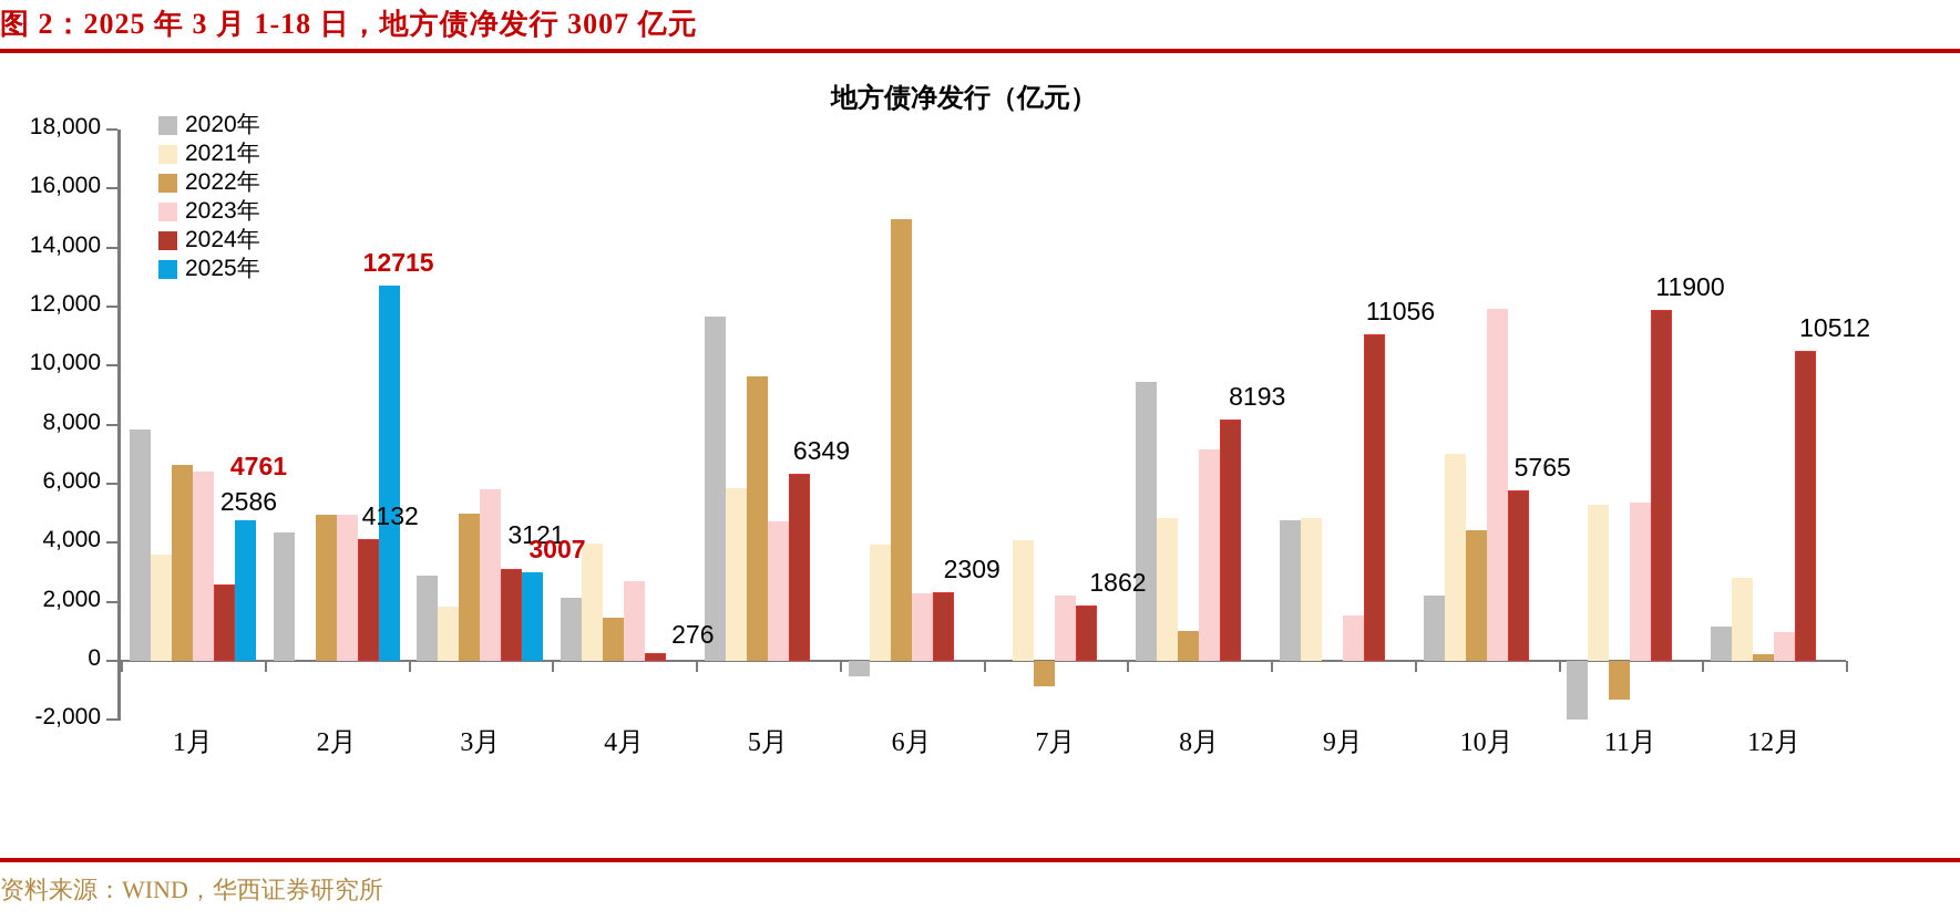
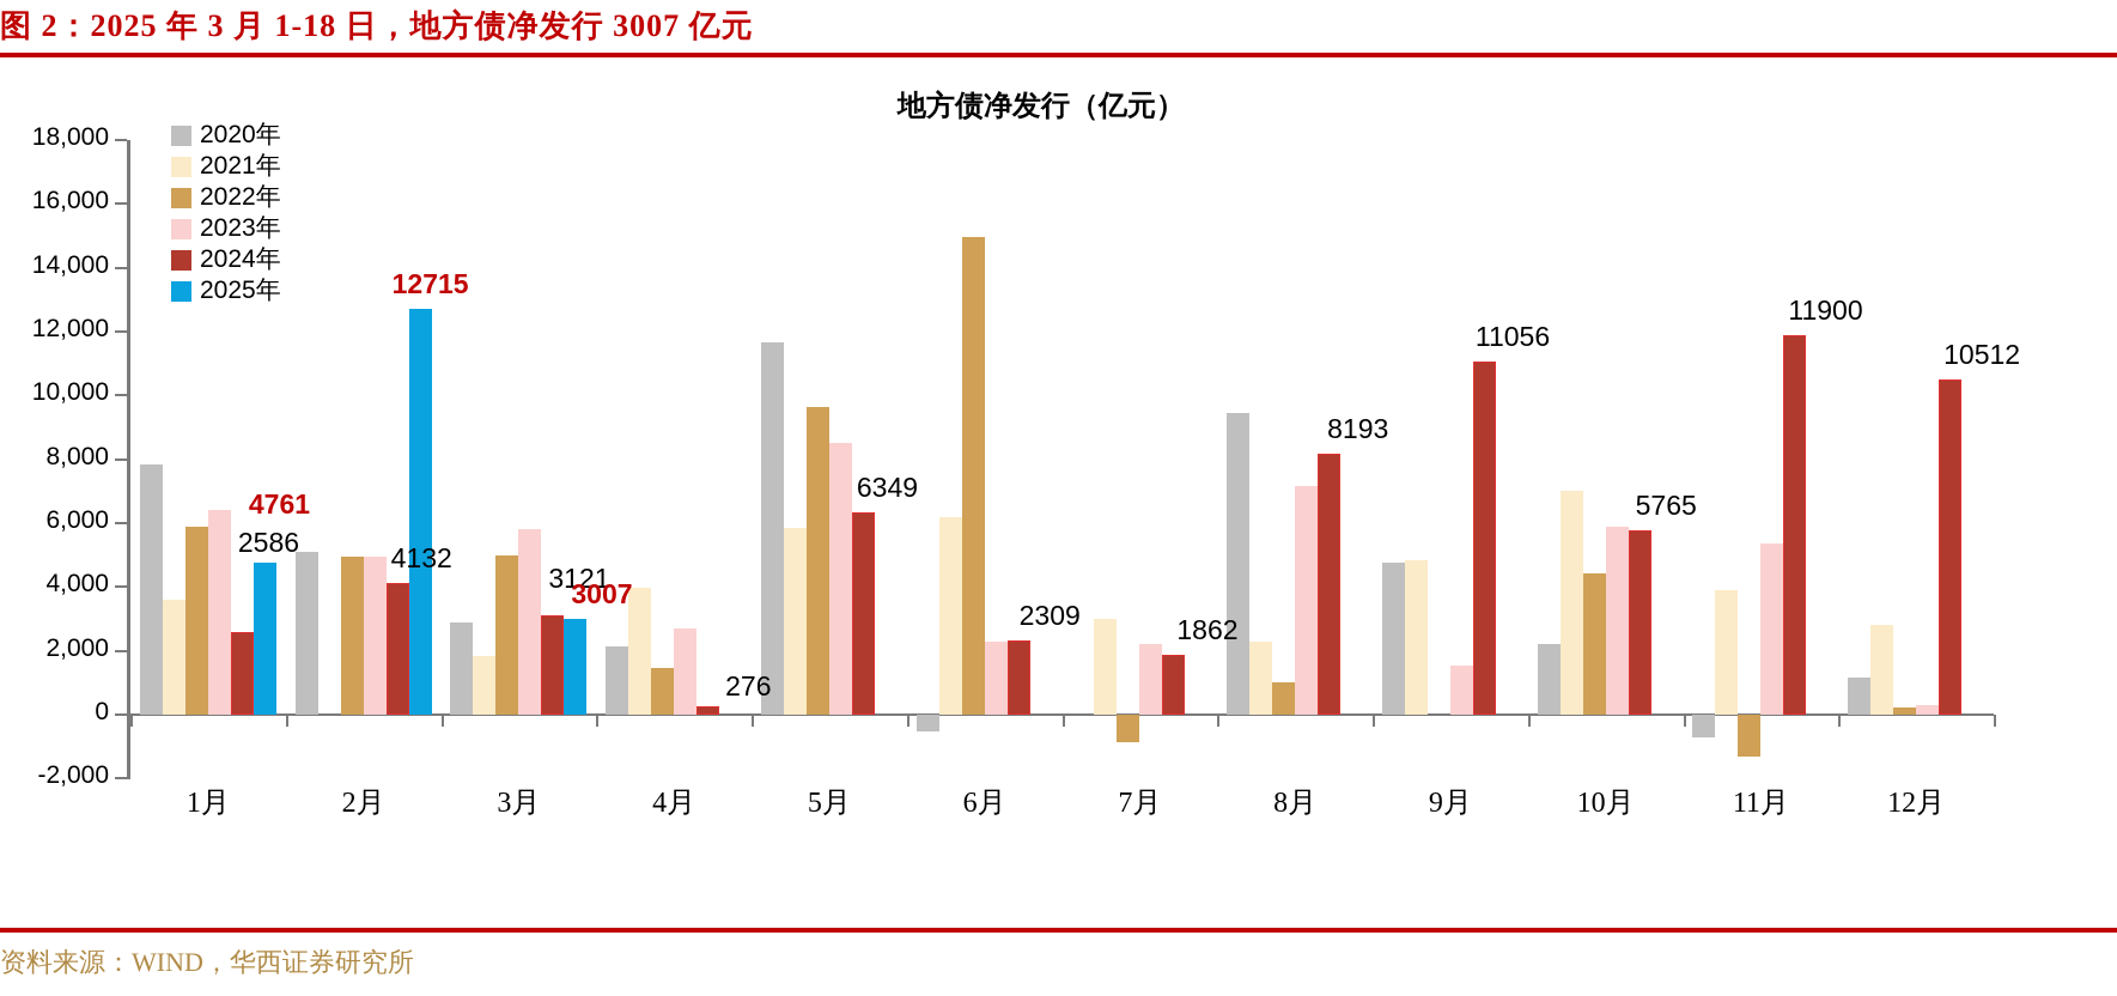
2022年/1月: 6600 -> 5900
2020年/2月: 4400 -> 5100
2023年/5月: 4700 -> 8500
2021年/6月: 3900 -> 6200
2021年/7月: 4100 -> 3000
2021年/8月: 4800 -> 2300
2023年/10月: 11900 -> 5900
2020年/11月: -2000 -> -700
2021年/11月: 5300 -> 3900
2023年/12月: 1000 -> 300
